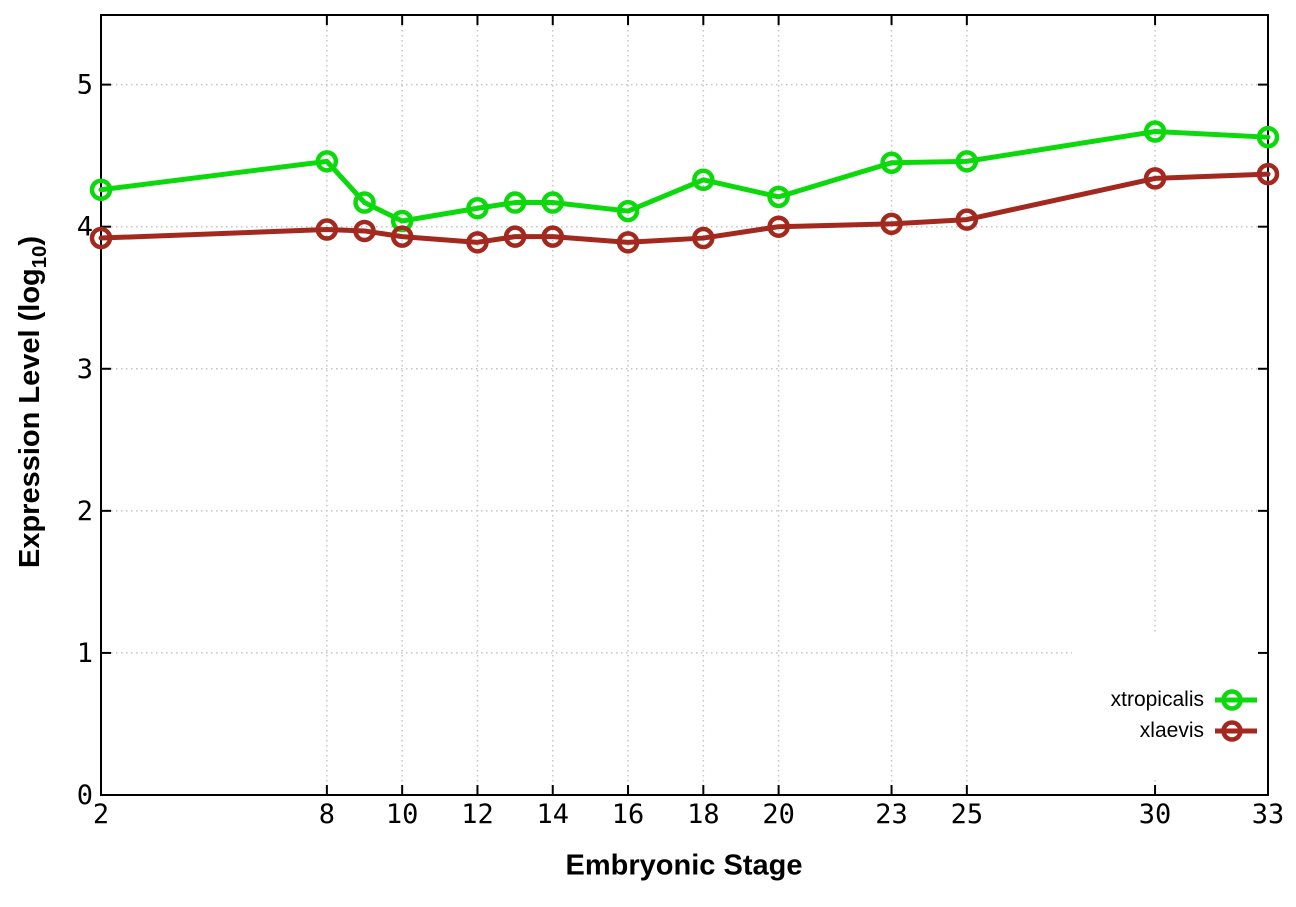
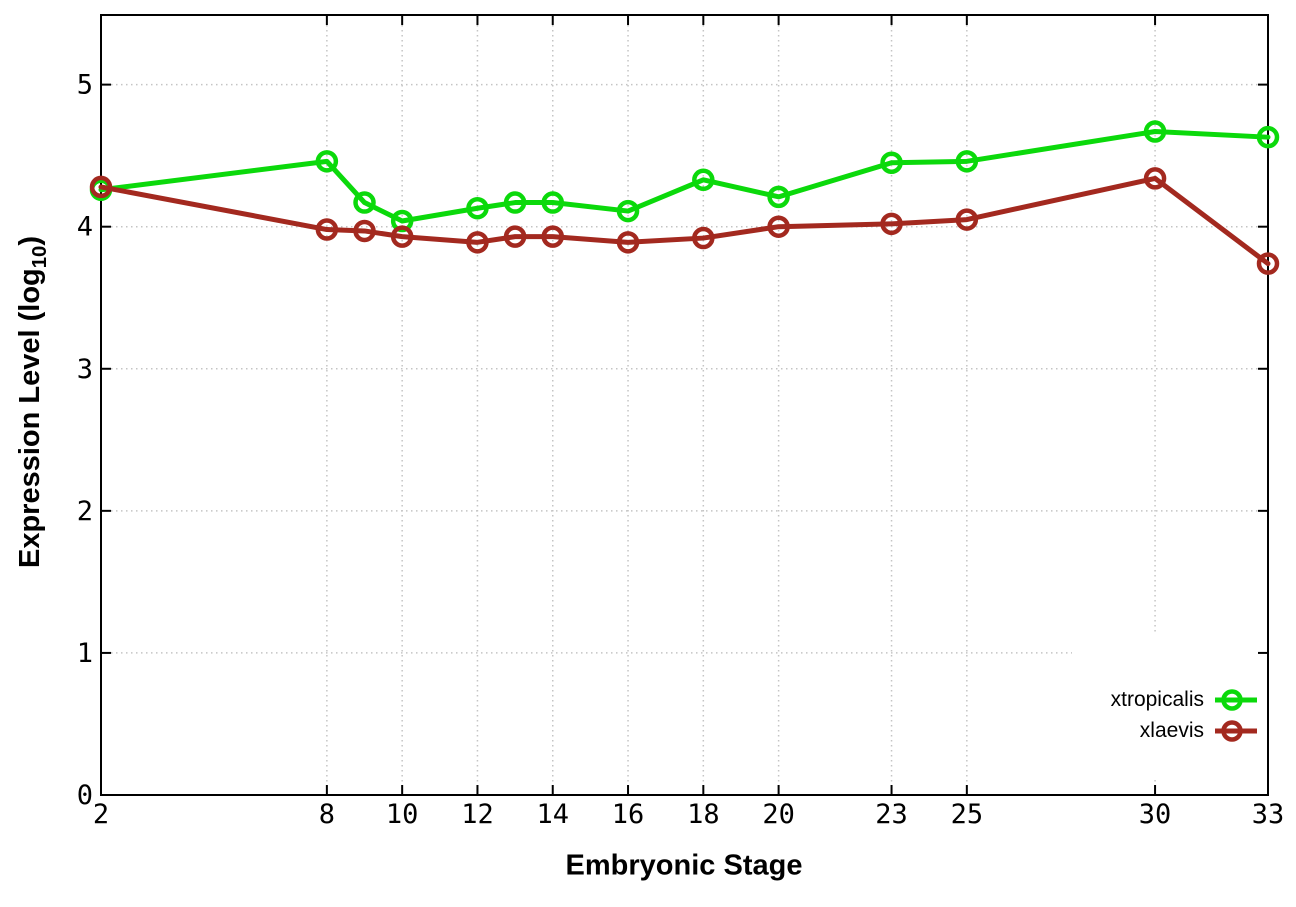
xlaevis/2: 3.92 -> 4.28
xlaevis/33: 4.37 -> 3.74
